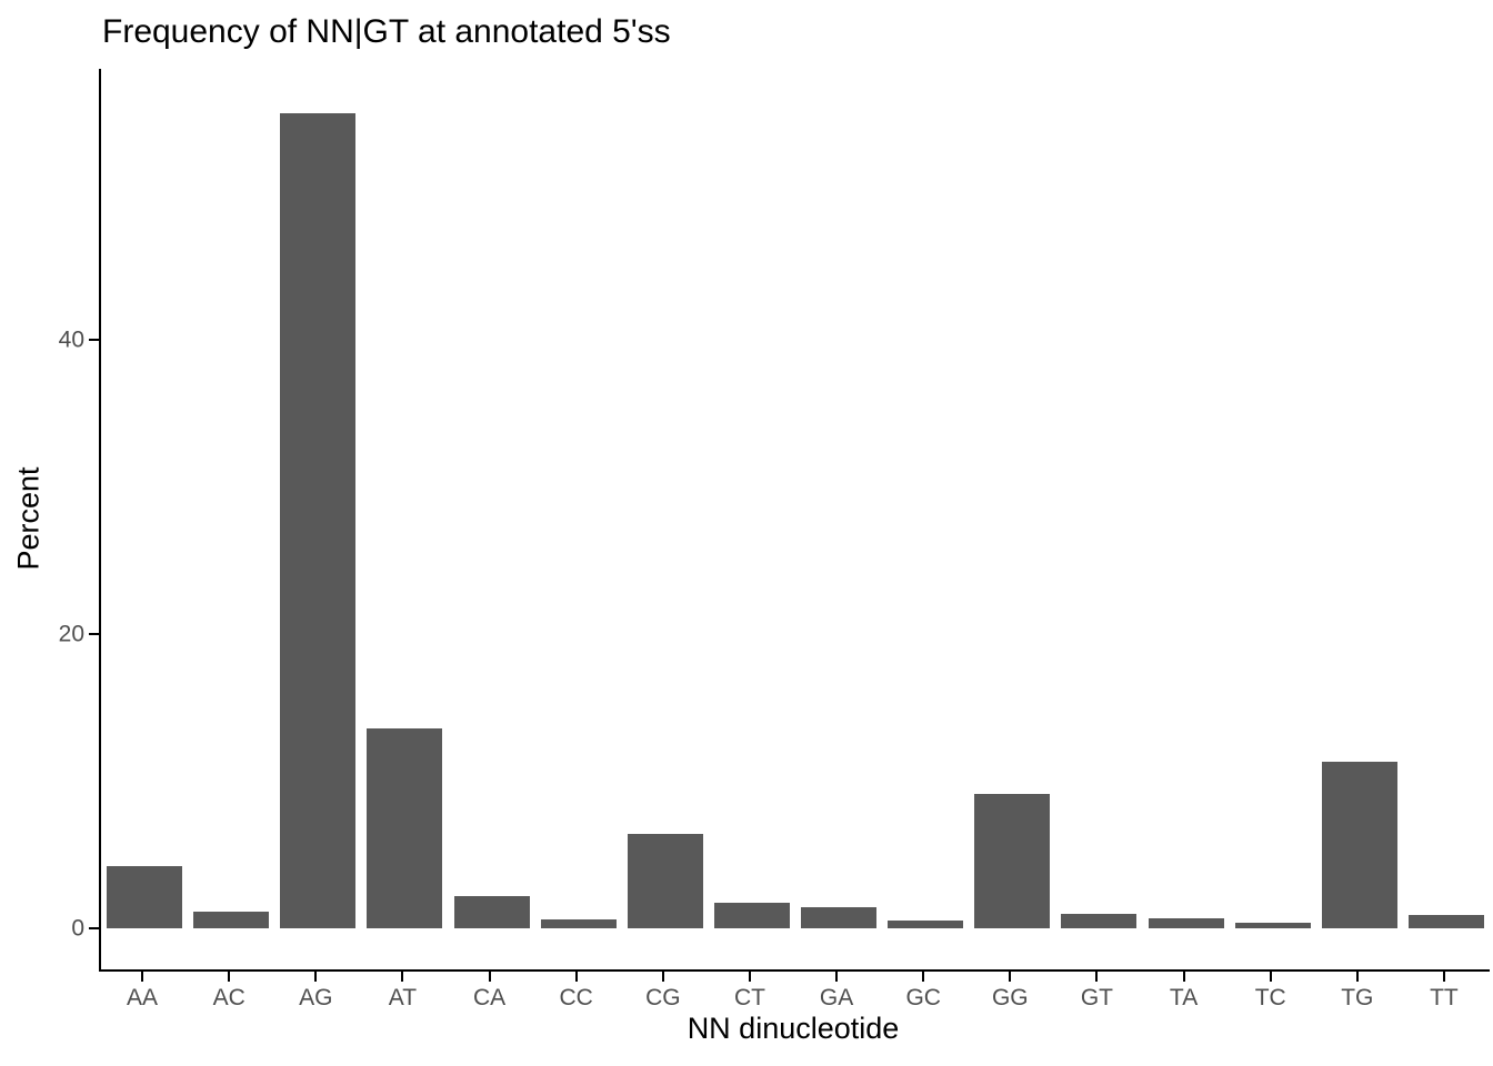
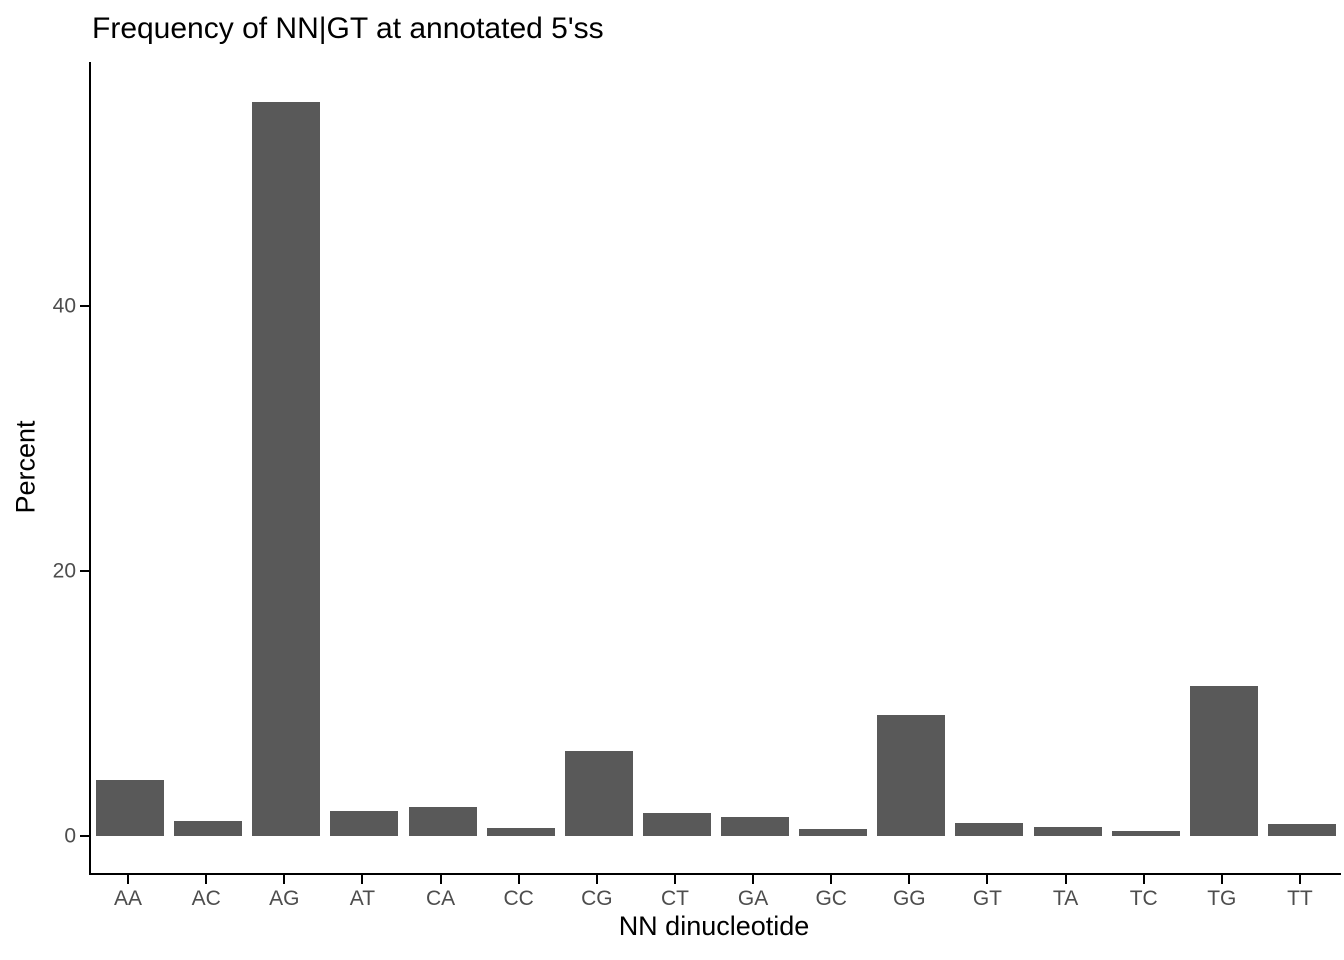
AT: 13.6 -> 1.9
